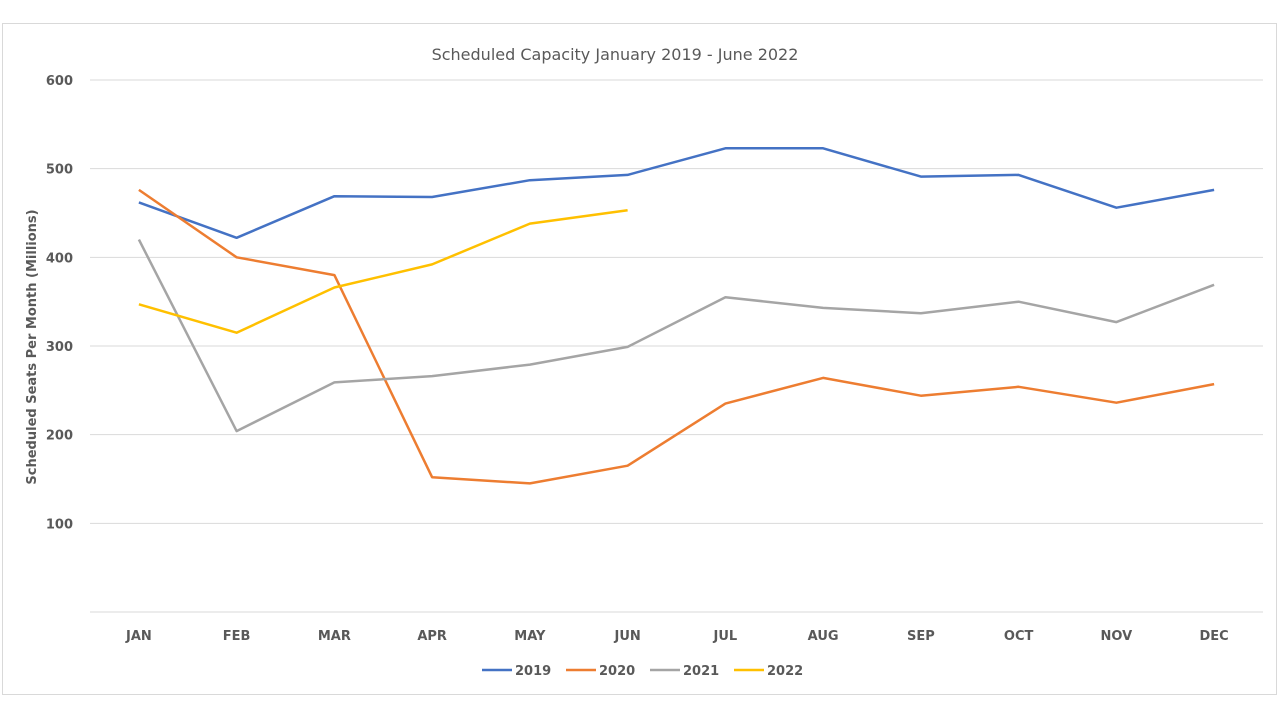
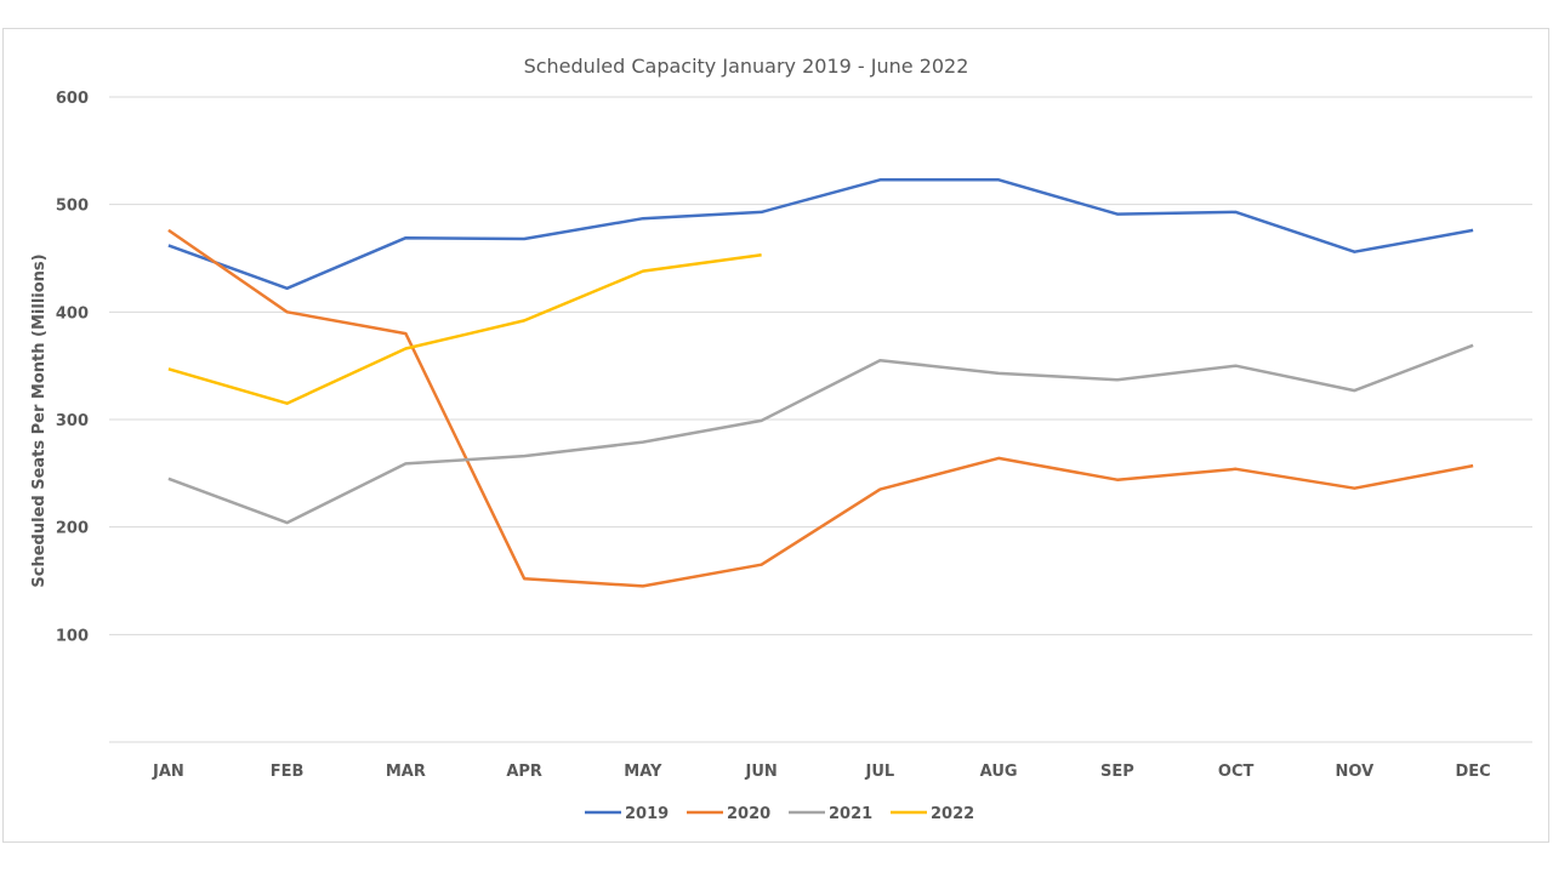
2021/JAN: 420 -> 240
